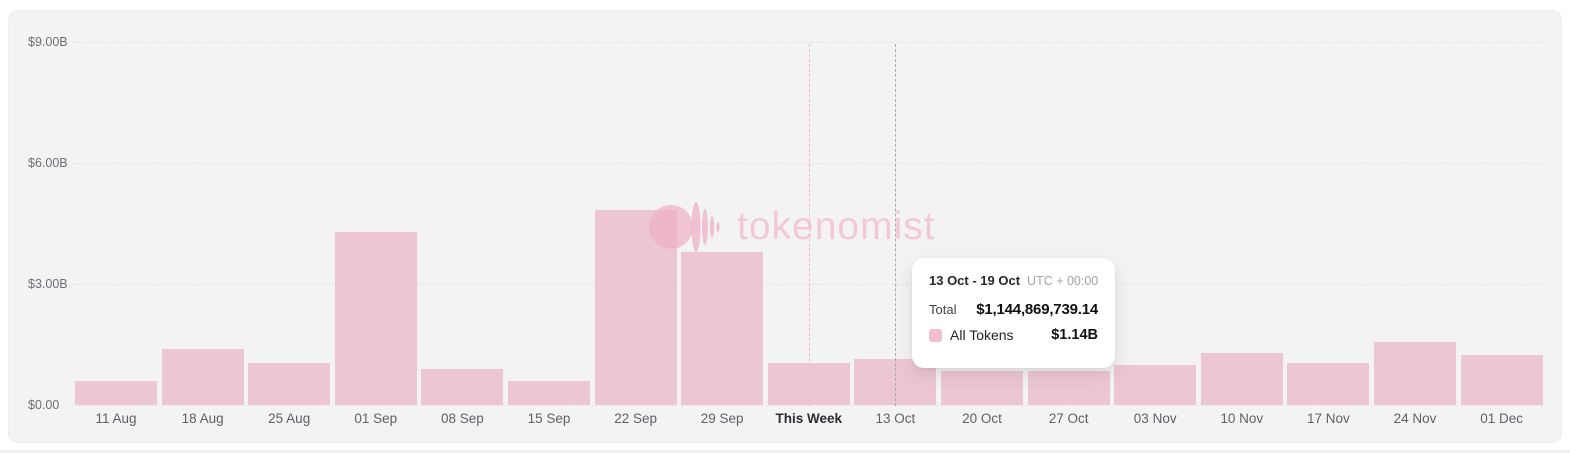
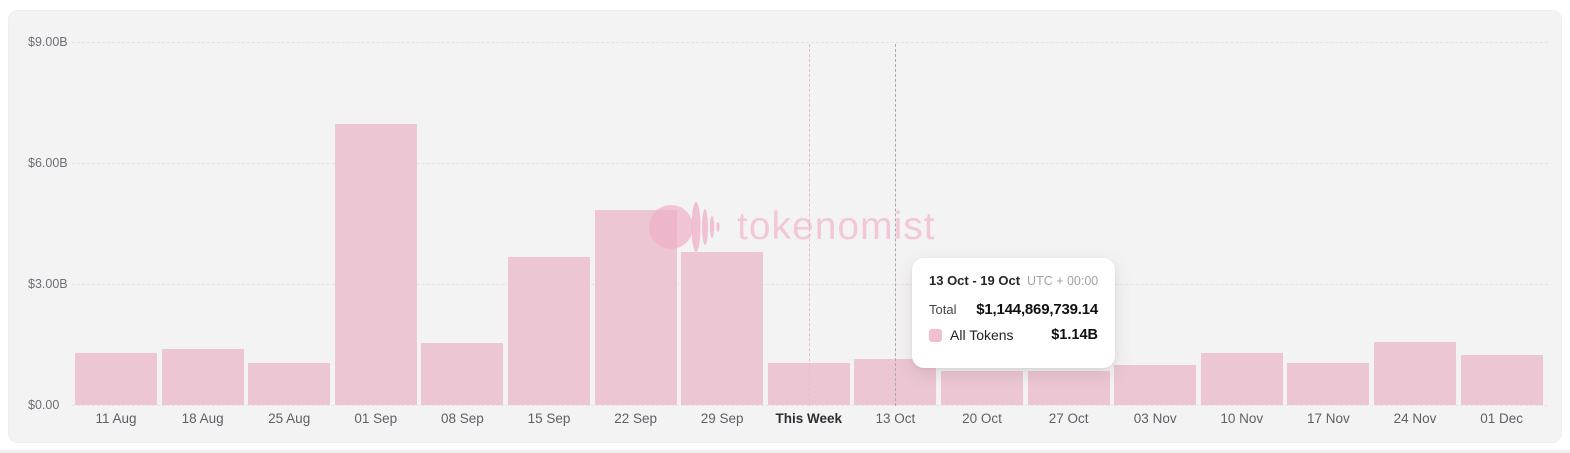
11 Aug: $0.6B -> $1.3B
01 Sep: $4.3B -> $7.0B
08 Sep: $0.9B -> $1.5B
15 Sep: $0.6B -> $3.7B
